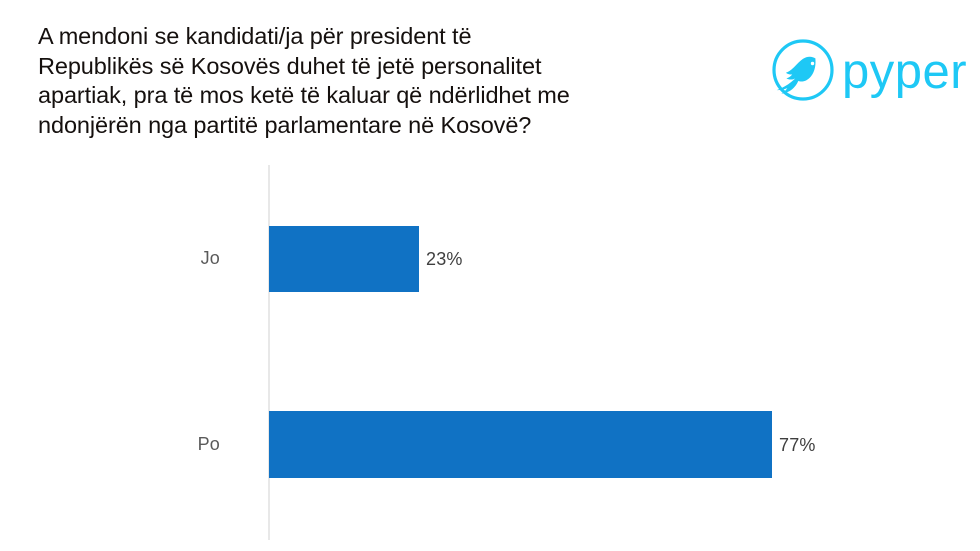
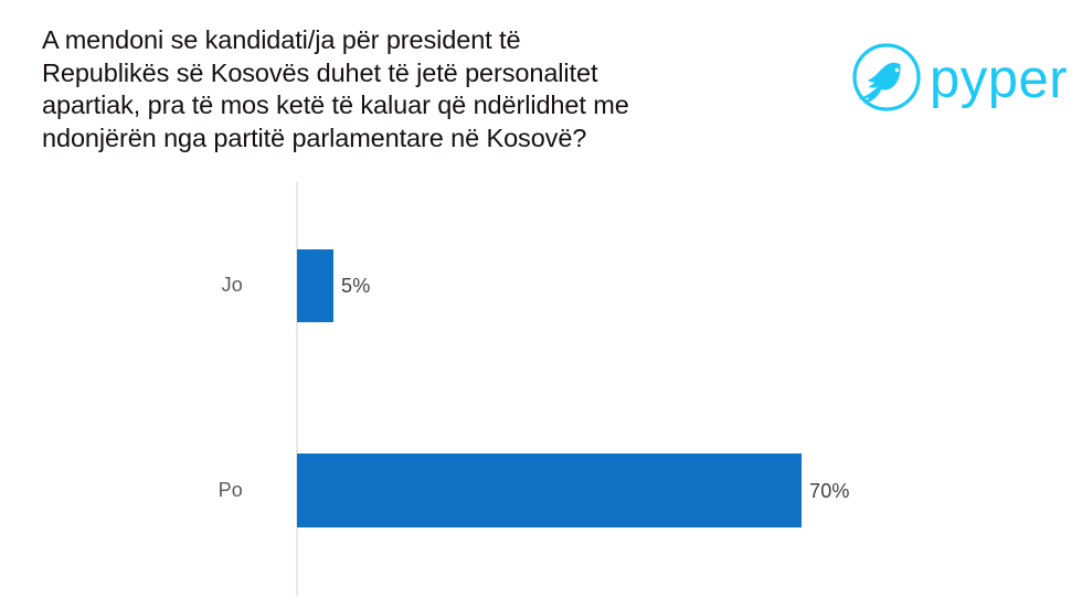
Jo: 23% -> 5%
Po: 77% -> 70%
